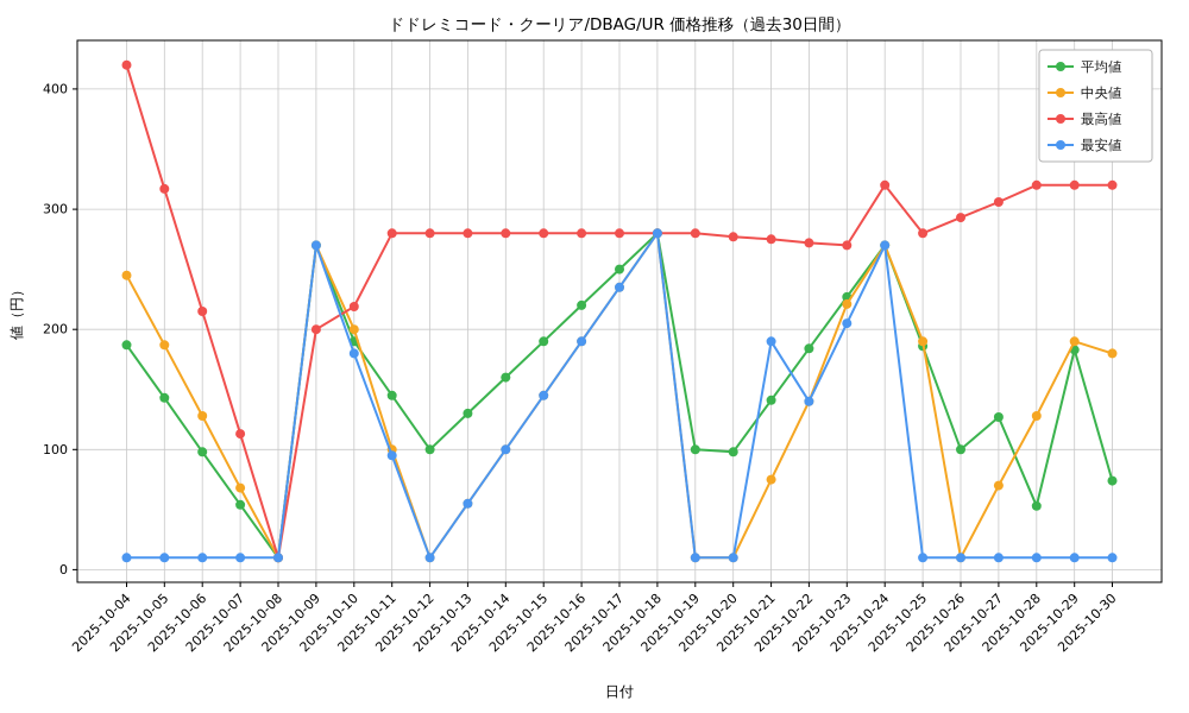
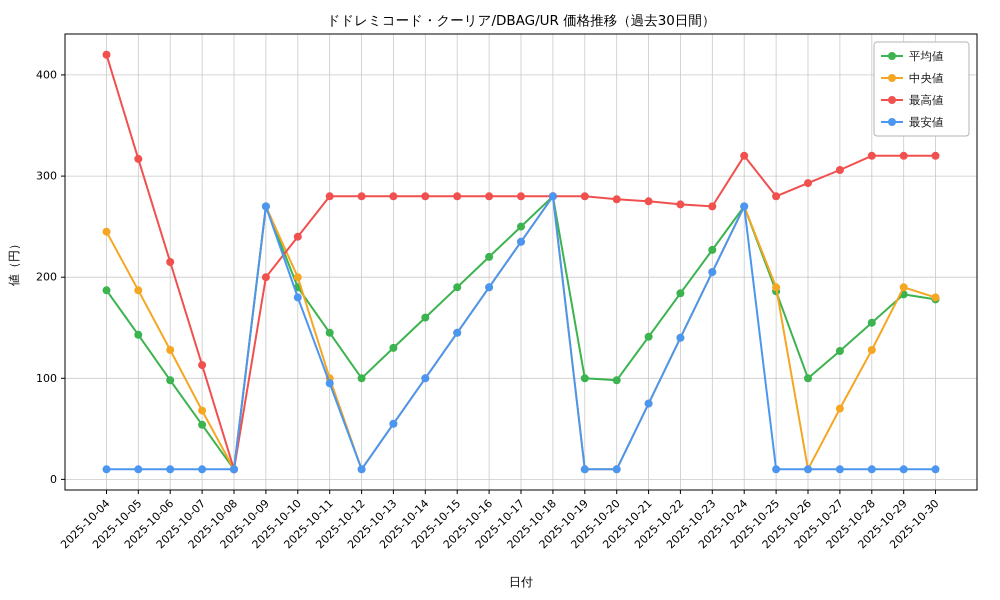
最高値/2025-10-10: 219 -> 240
最安値/2025-10-21: 190 -> 75
中央値/2025-10-23: 221 -> 205
平均値/2025-10-28: 53 -> 155
平均値/2025-10-30: 74 -> 178
